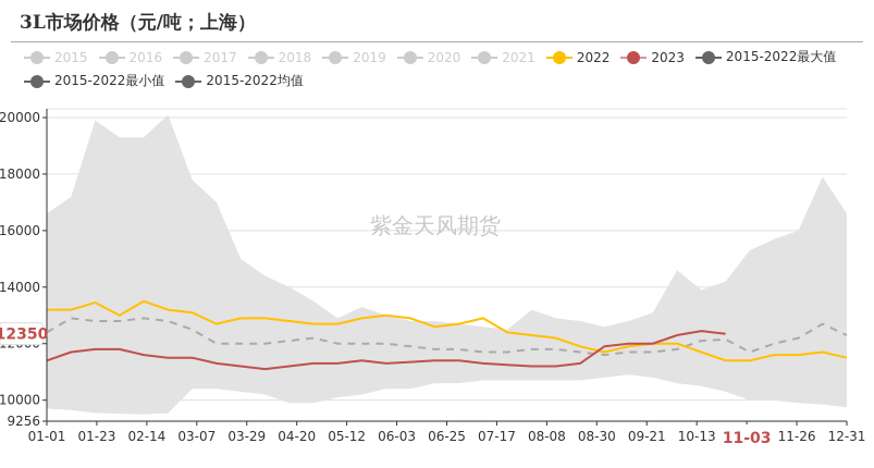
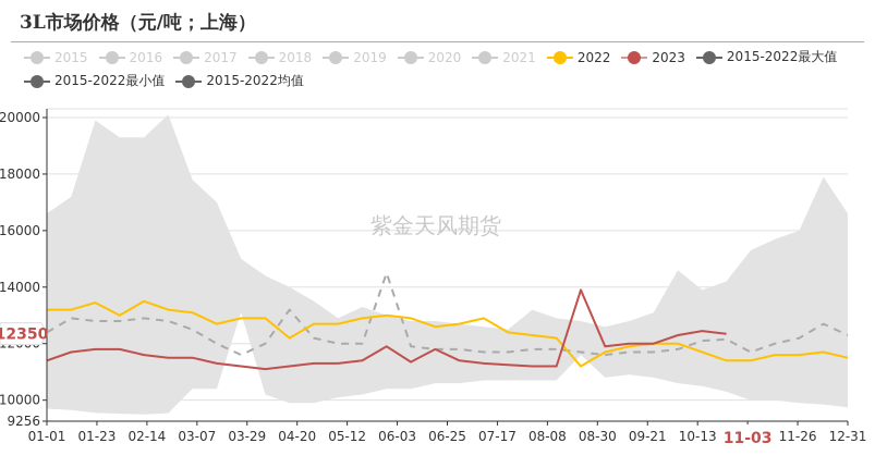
2015-2022最小值/03-29: 10300 -> 13100
2015-2022均值/03-29: 12000 -> 11600
2015-2022均值/04-20: 12100 -> 13200
2022/04-20: 12800 -> 12200
2015-2022均值/06-03: 12000 -> 14500
2023/06-03: 11300 -> 11900
2023/06-25: 11400 -> 11800
2015-2022最小值/08-30: 10700 -> 11600
2022/08-30: 11900 -> 11200
2023/08-30: 11300 -> 13900
